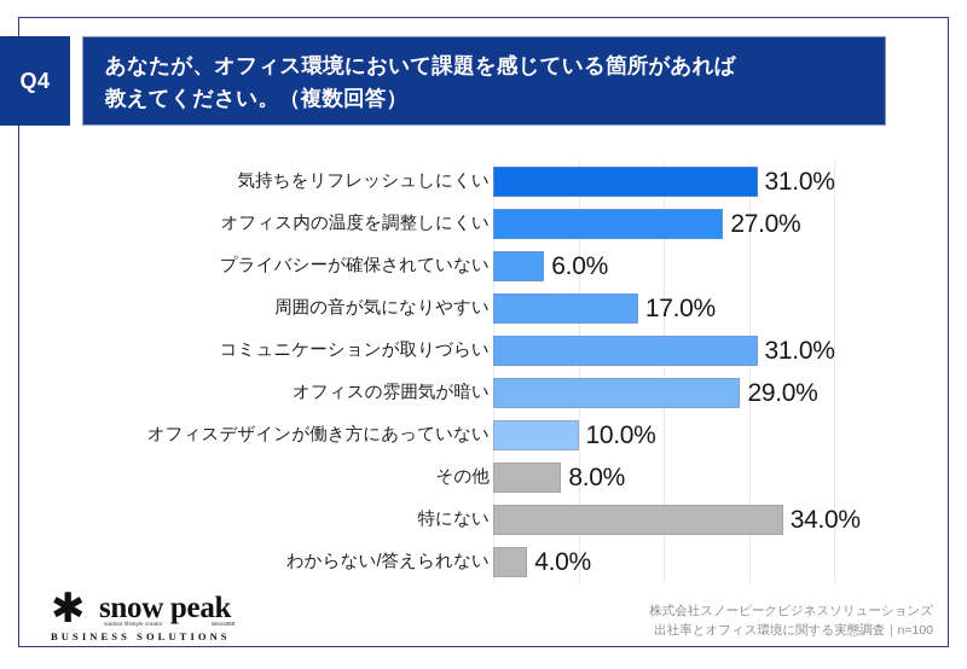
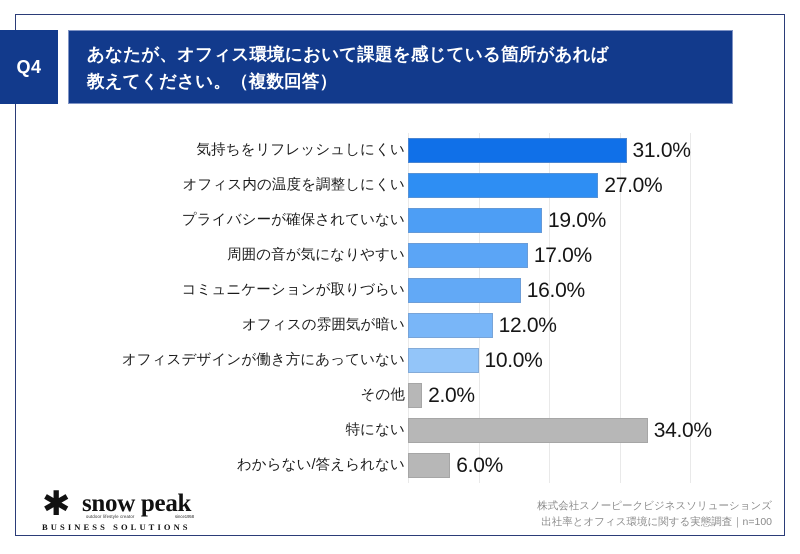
プライバシーが確保されていない: 6.0% -> 19.0%
コミュニケーションが取りづらい: 31.0% -> 16.0%
オフィスの雰囲気が暗い: 29.0% -> 12.0%
その他: 8.0% -> 2.0%
わからない/答えられない: 4.0% -> 6.0%
